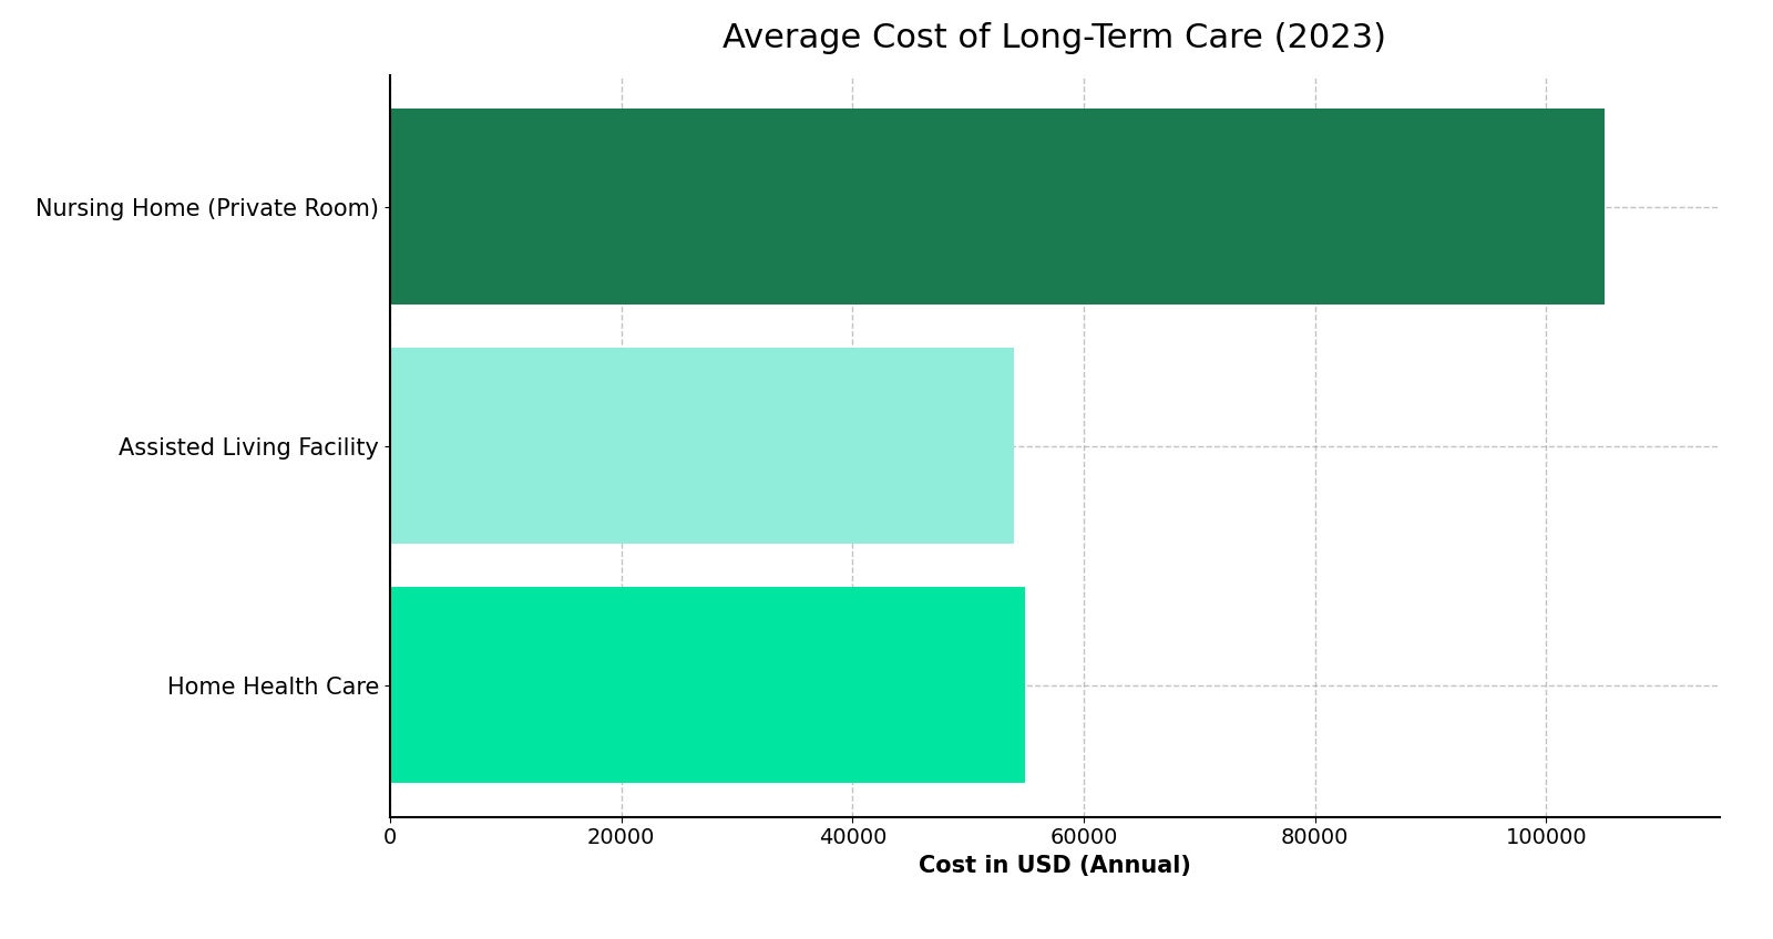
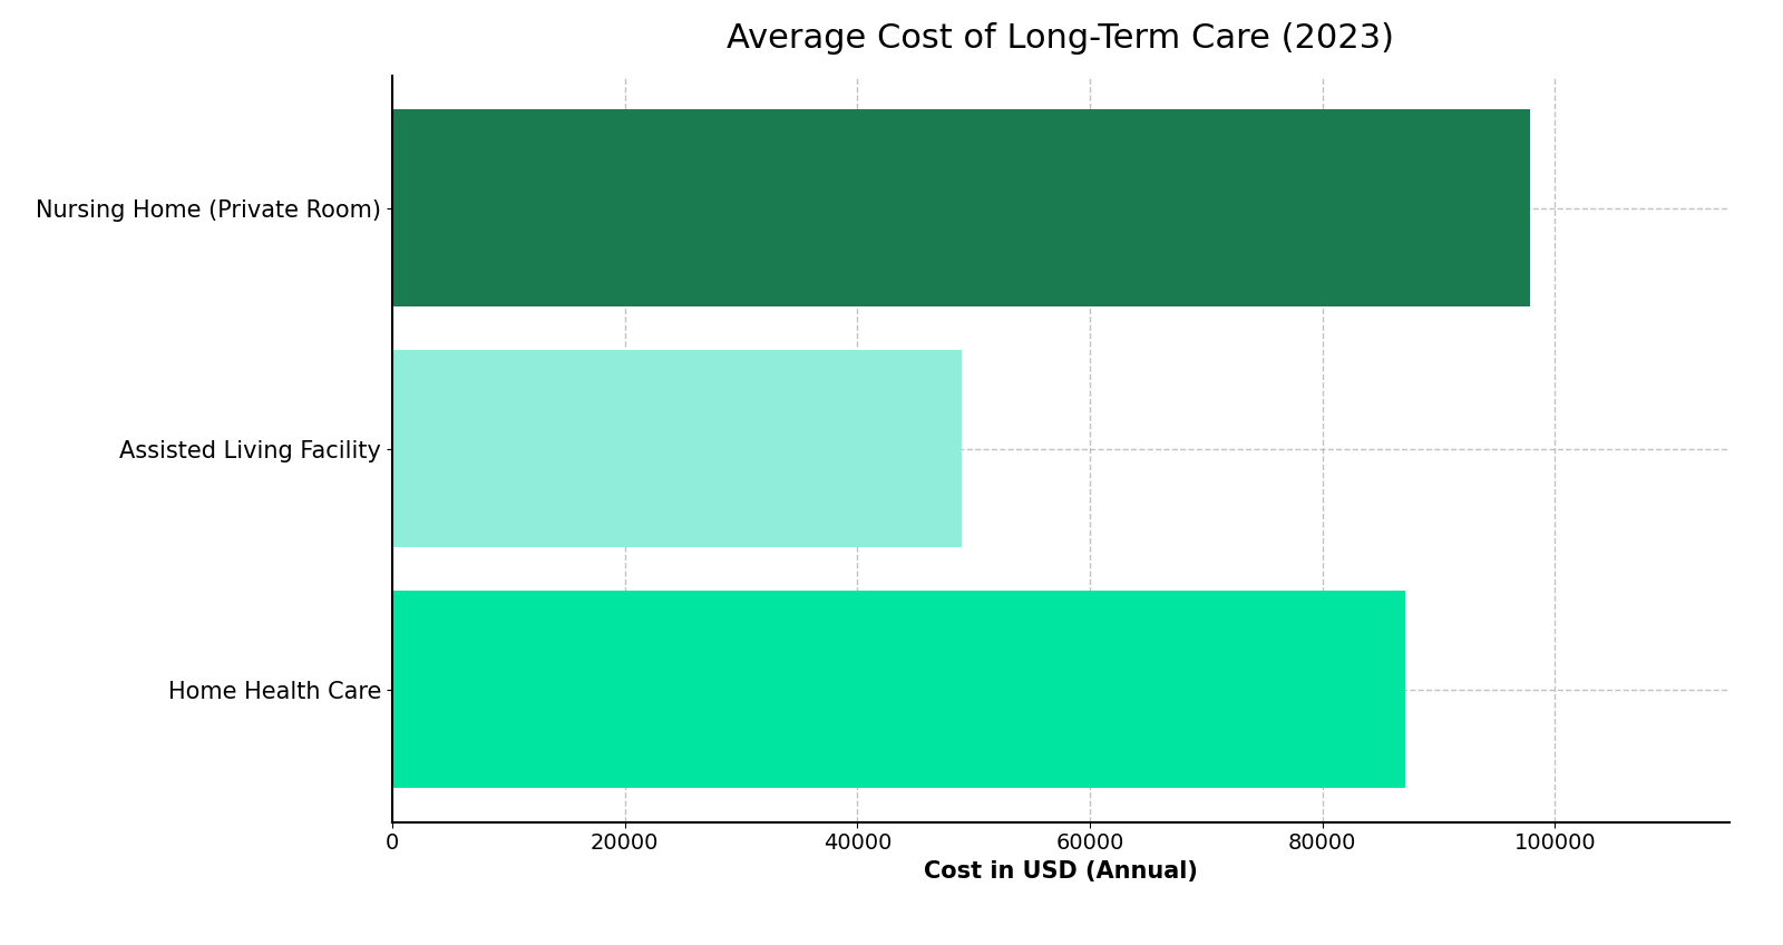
Nursing Home (Private Room): 105000 -> 97800
Assisted Living Facility: 54000 -> 49000
Home Health Care: 54900 -> 87100
